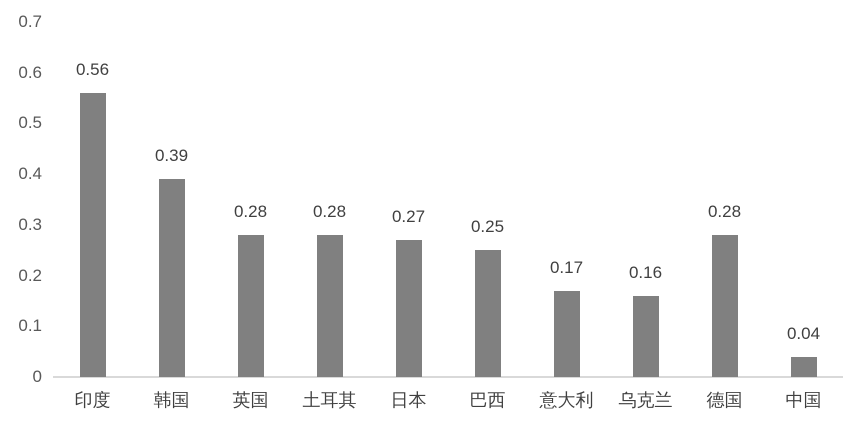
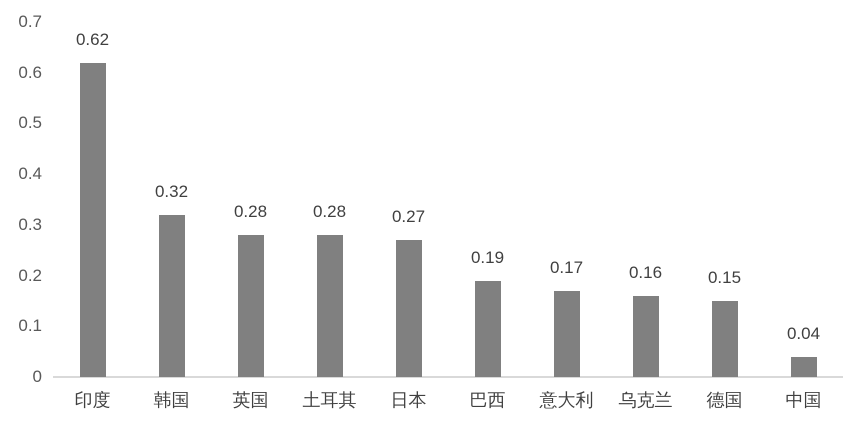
印度: 0.56 -> 0.62
韩国: 0.39 -> 0.32
巴西: 0.25 -> 0.19
德国: 0.28 -> 0.15
